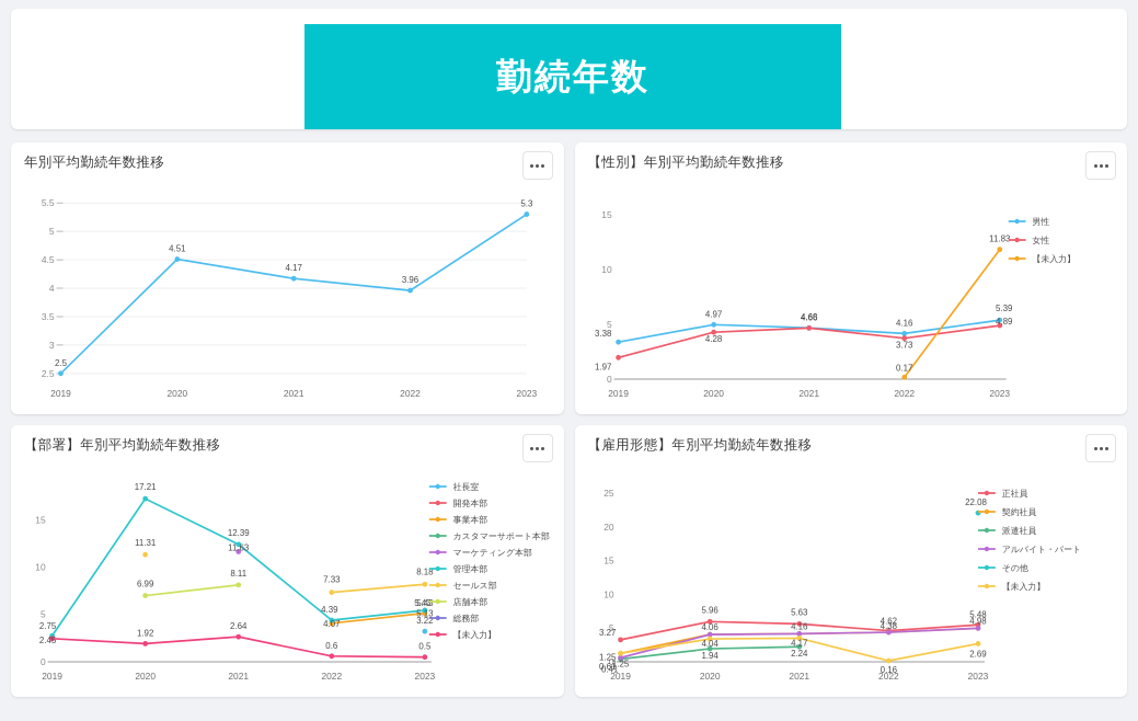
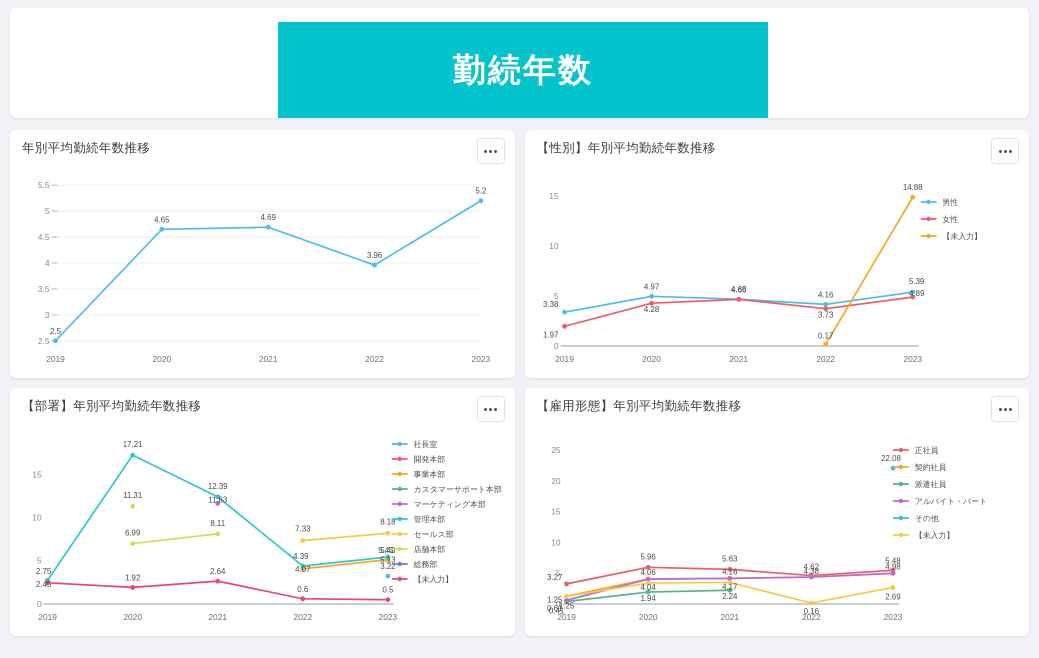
年別平均勤続年数推移/2020: 4.51 -> 4.65
年別平均勤続年数推移/2021: 4.17 -> 4.69
年別平均勤続年数推移/2023: 5.3 -> 5.2
【性別】年別平均勤続年数推移/【未入力】/2023: 11.83 -> 14.88
